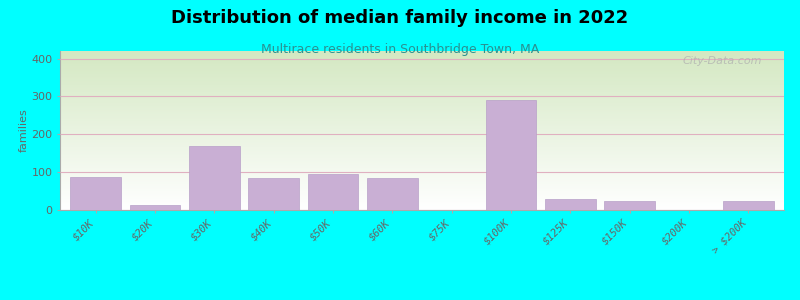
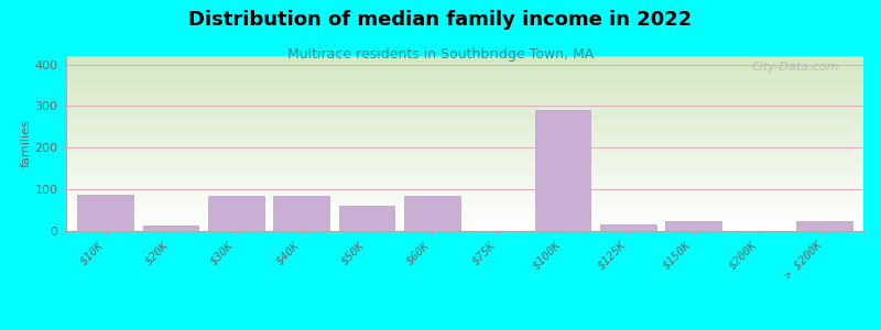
$30K: 170 -> 85
$50K: 95 -> 60
$125K: 30 -> 15
